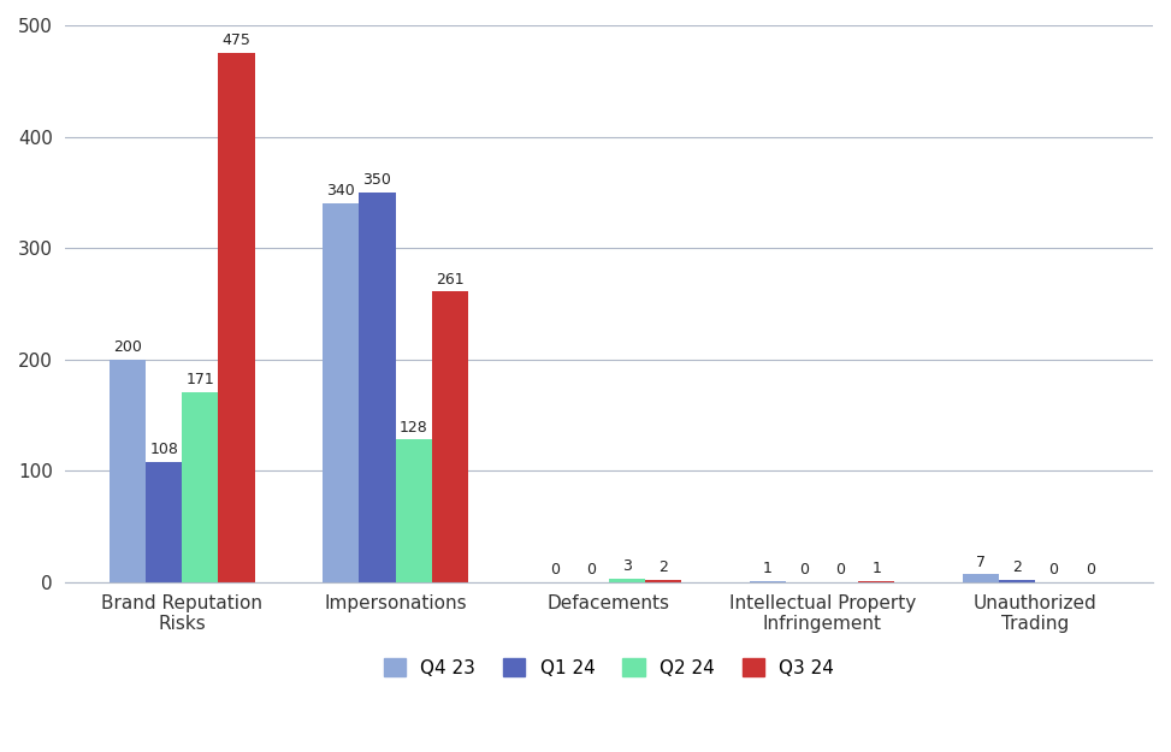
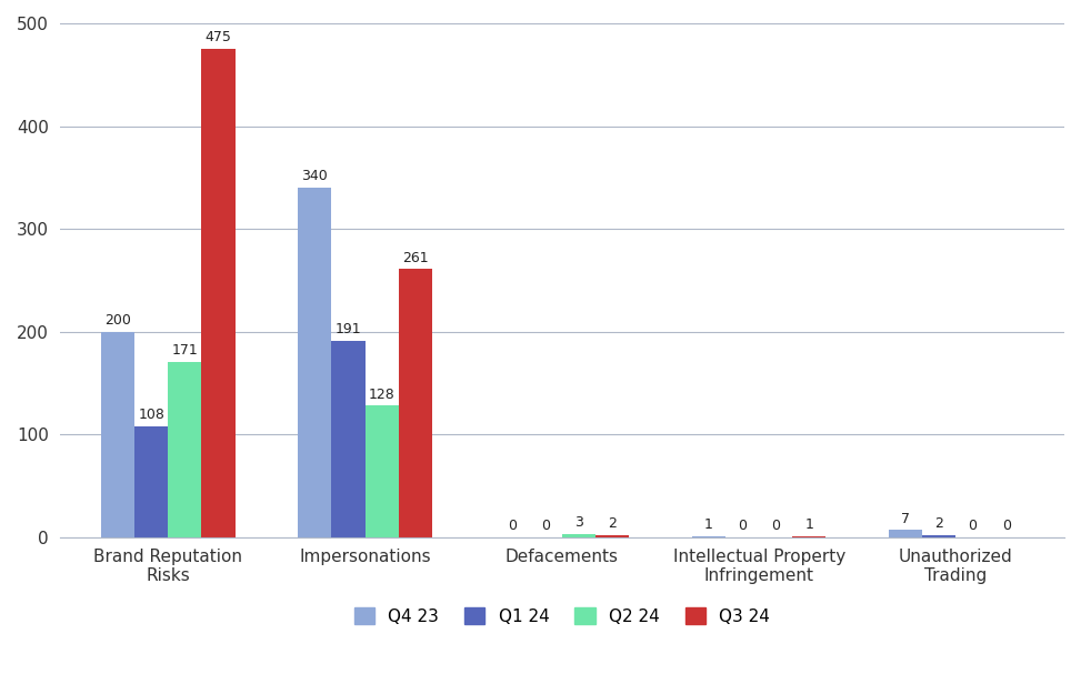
Q1 24/Impersonations: 350 -> 191
